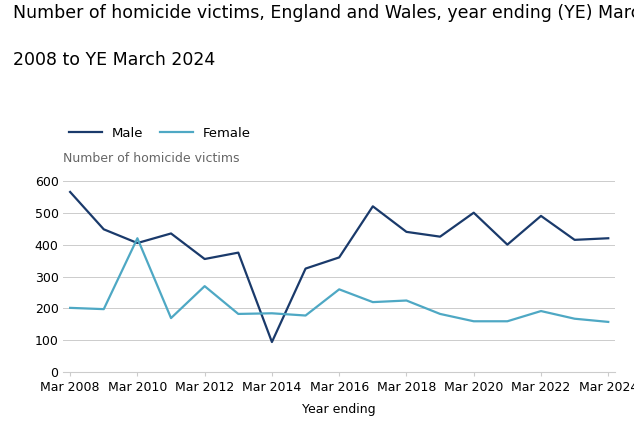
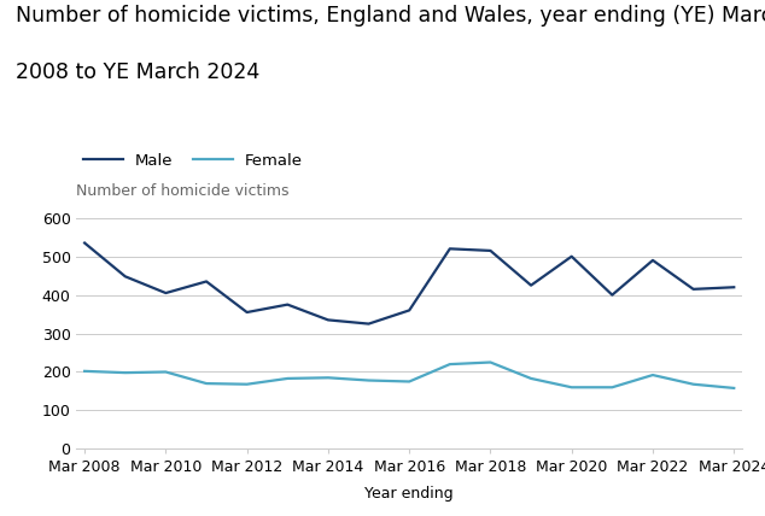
Male/Mar 2008: 565 -> 535
Female/Mar 2010: 420 -> 200
Female/Mar 2012: 270 -> 168
Male/Mar 2014: 95 -> 335
Female/Mar 2016: 260 -> 175
Male/Mar 2018: 440 -> 515
